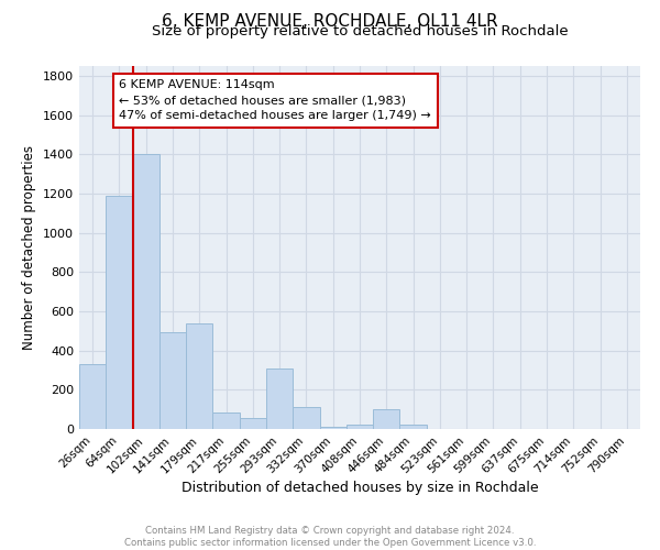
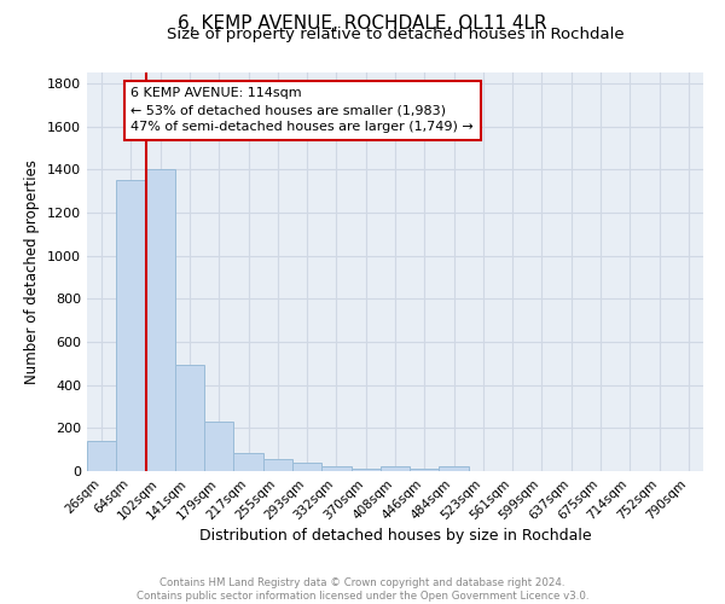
26sqm: 330 -> 140
64sqm: 1190 -> 1350
179sqm: 540 -> 230
293sqm: 310 -> 40
332sqm: 110 -> 20
446sqm: 100 -> 10
